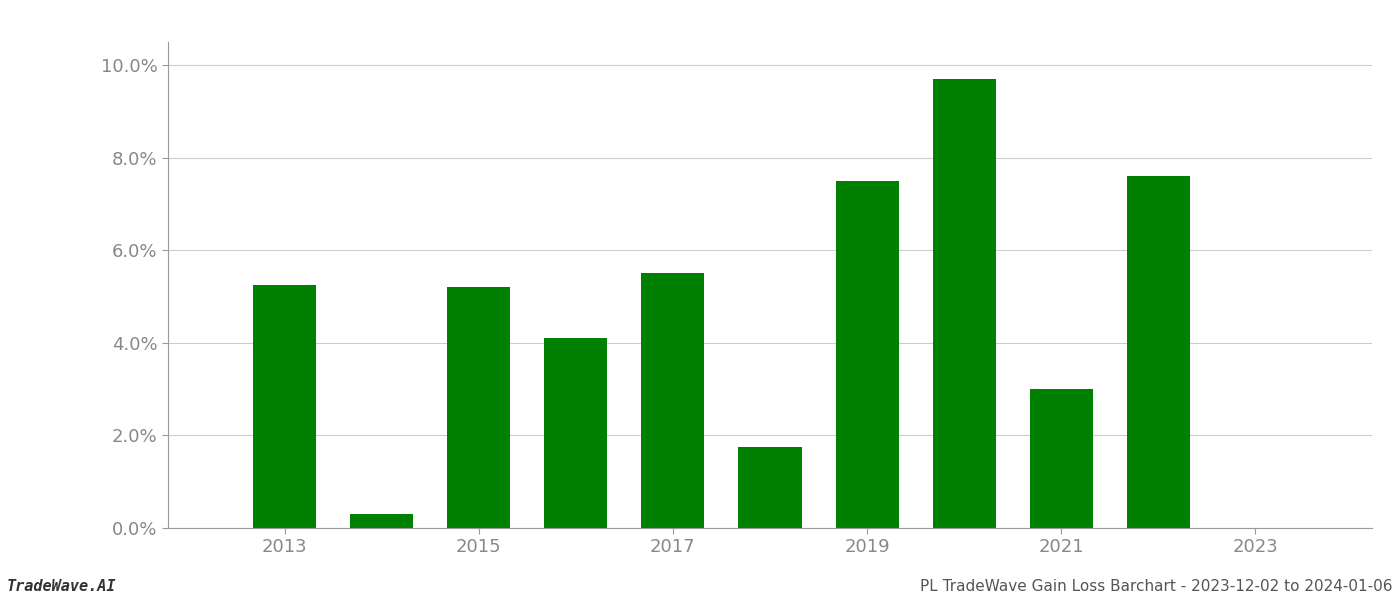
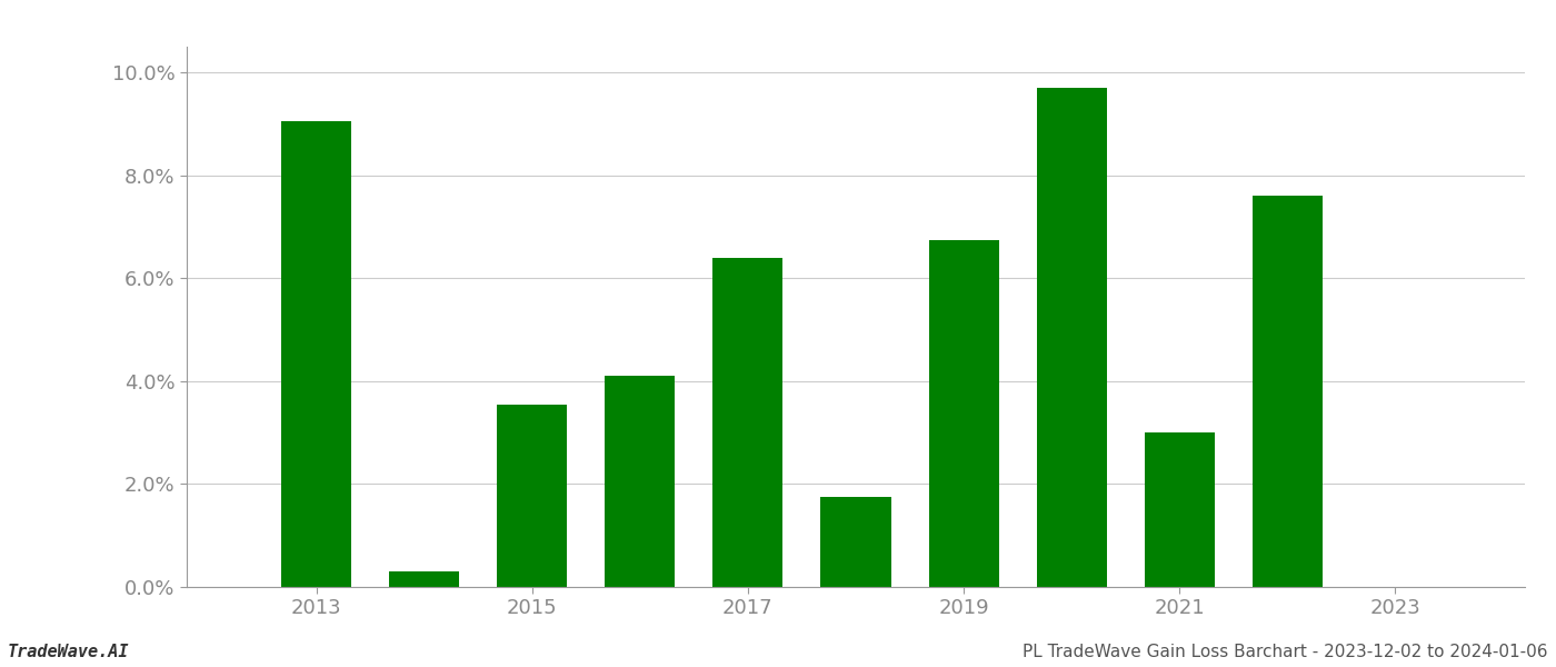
2013: 5.25% -> 9.05%
2015: 5.20% -> 3.55%
2017: 5.50% -> 6.40%
2019: 7.50% -> 6.75%
